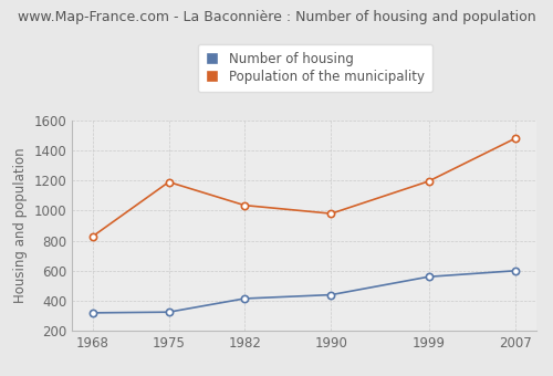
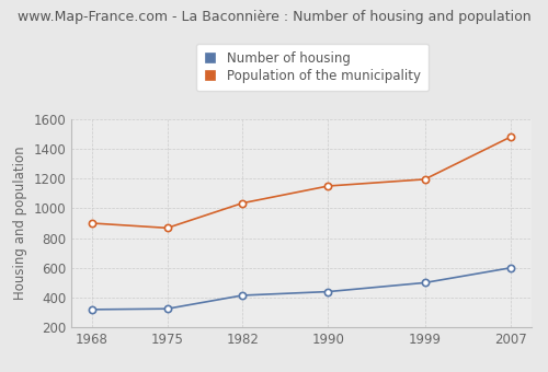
Population of the municipality/1968: 830 -> 900
Population of the municipality/1975: 1190 -> 870
Population of the municipality/1990: 980 -> 1150
Number of housing/1999: 560 -> 500
